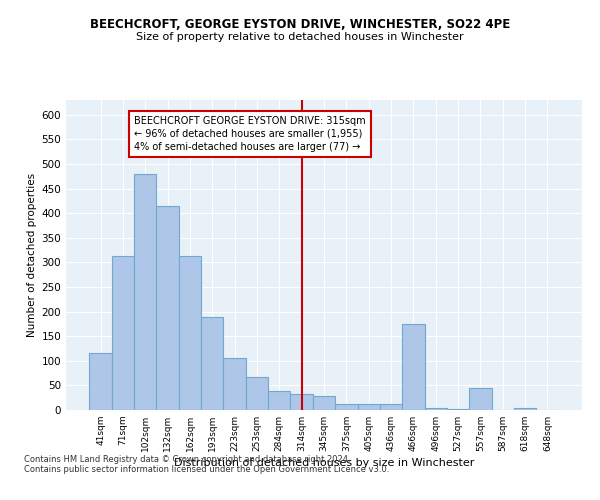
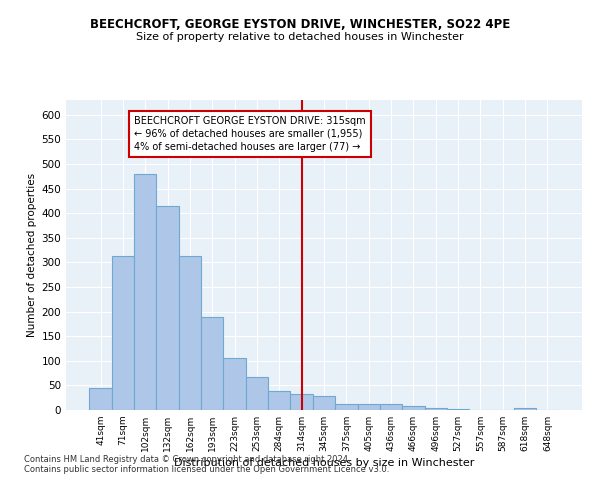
41sqm: 115 -> 45
466sqm: 175 -> 8
557sqm: 45 -> 1
